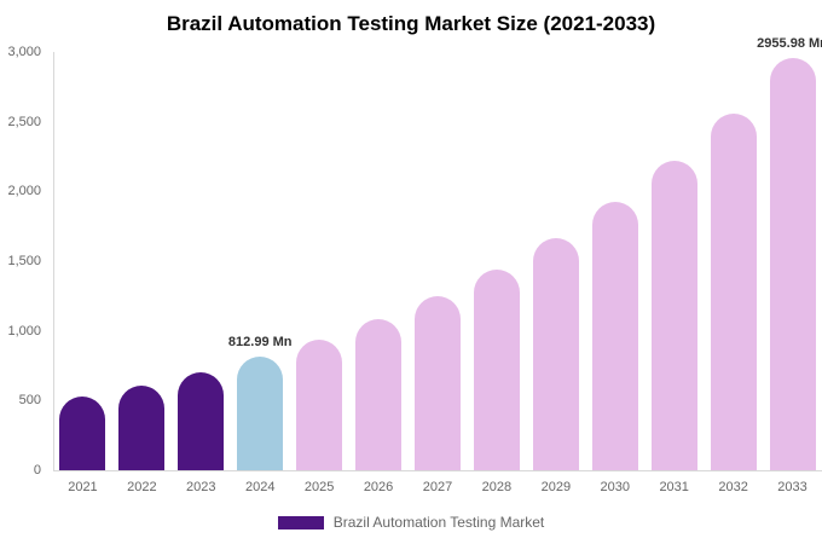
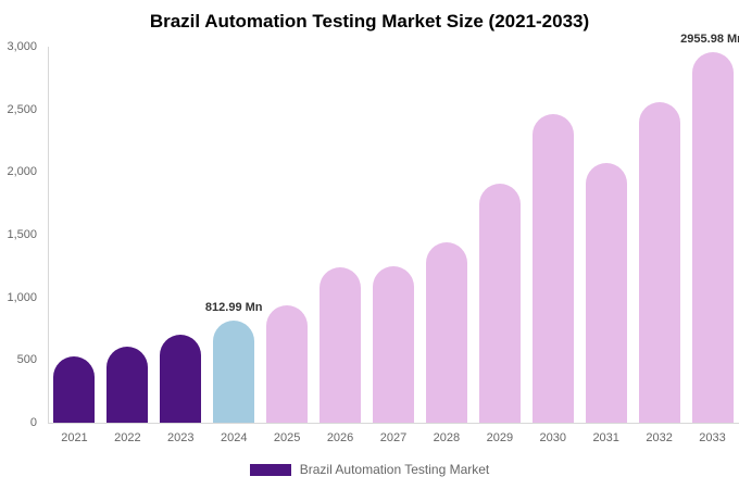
2026: 1080 -> 1240
2029: 1660 -> 1910
2030: 1920 -> 2460
2031: 2220 -> 2070
